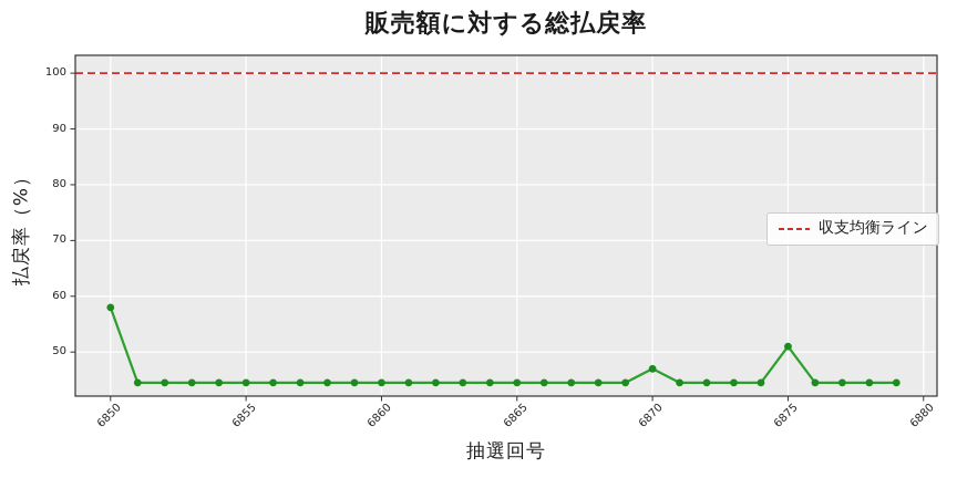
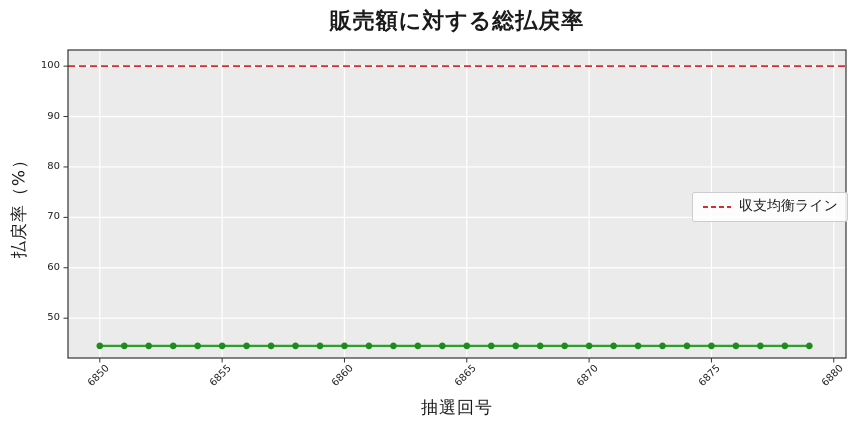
6850: 58 -> 44
6870: 47 -> 44
6875: 51 -> 44
